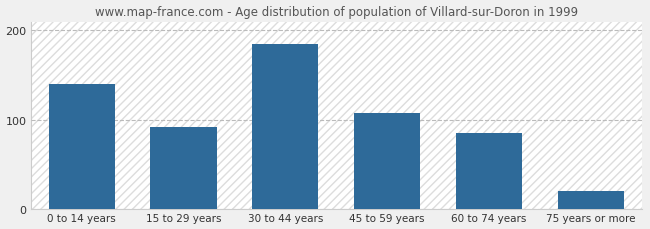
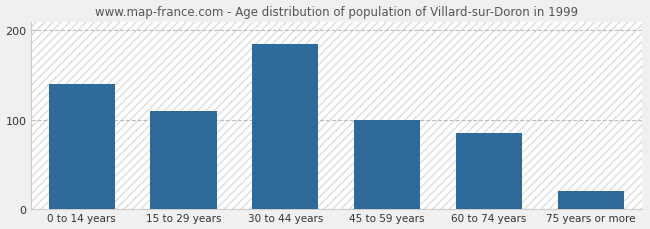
15 to 29 years: 92 -> 110
45 to 59 years: 108 -> 100
